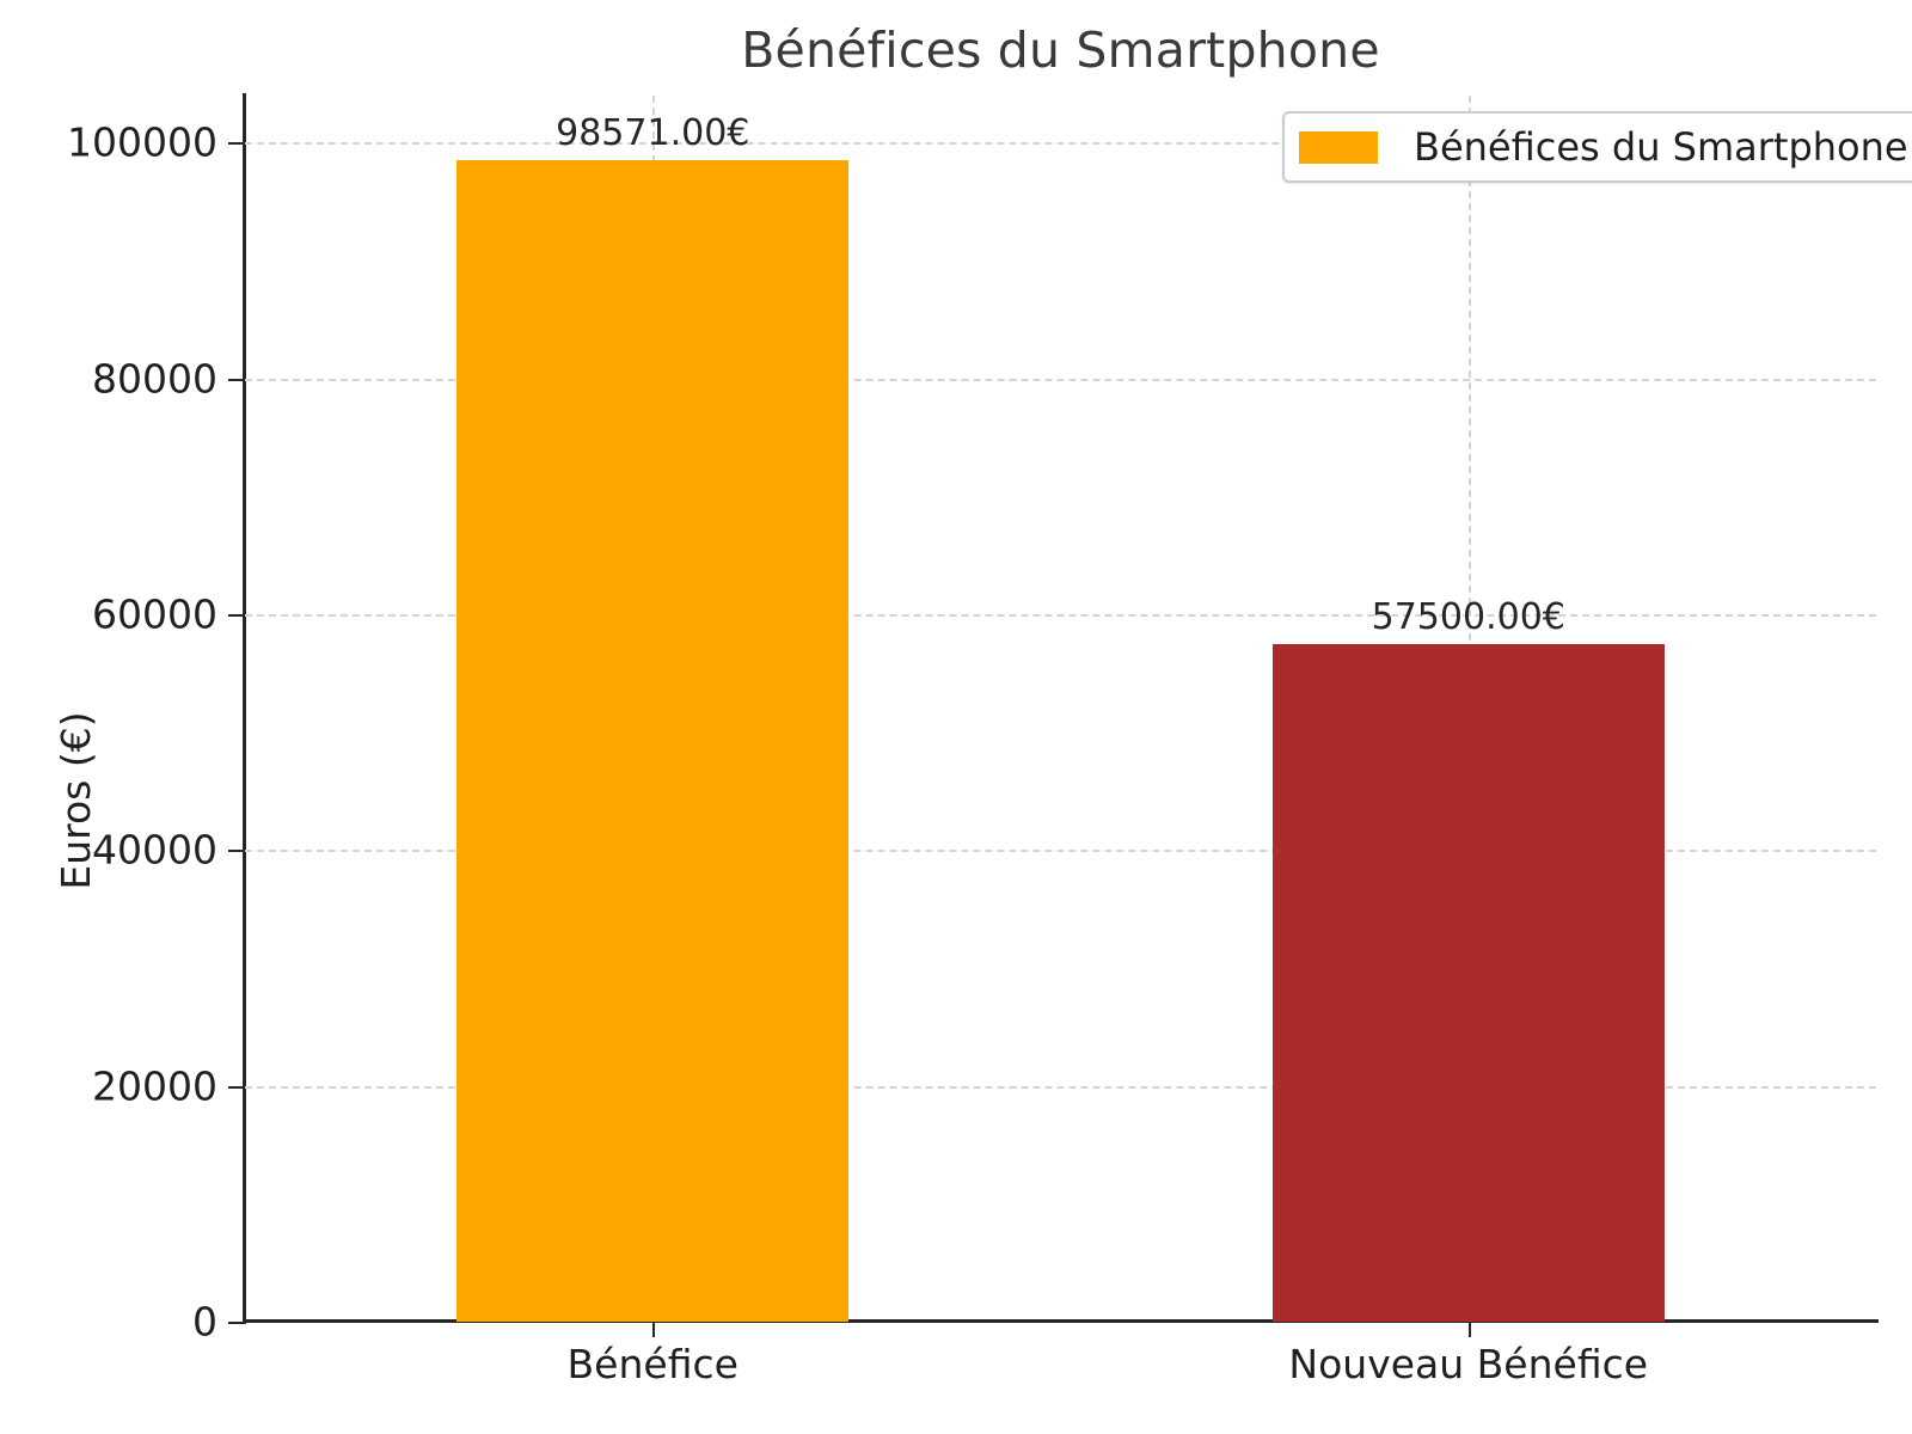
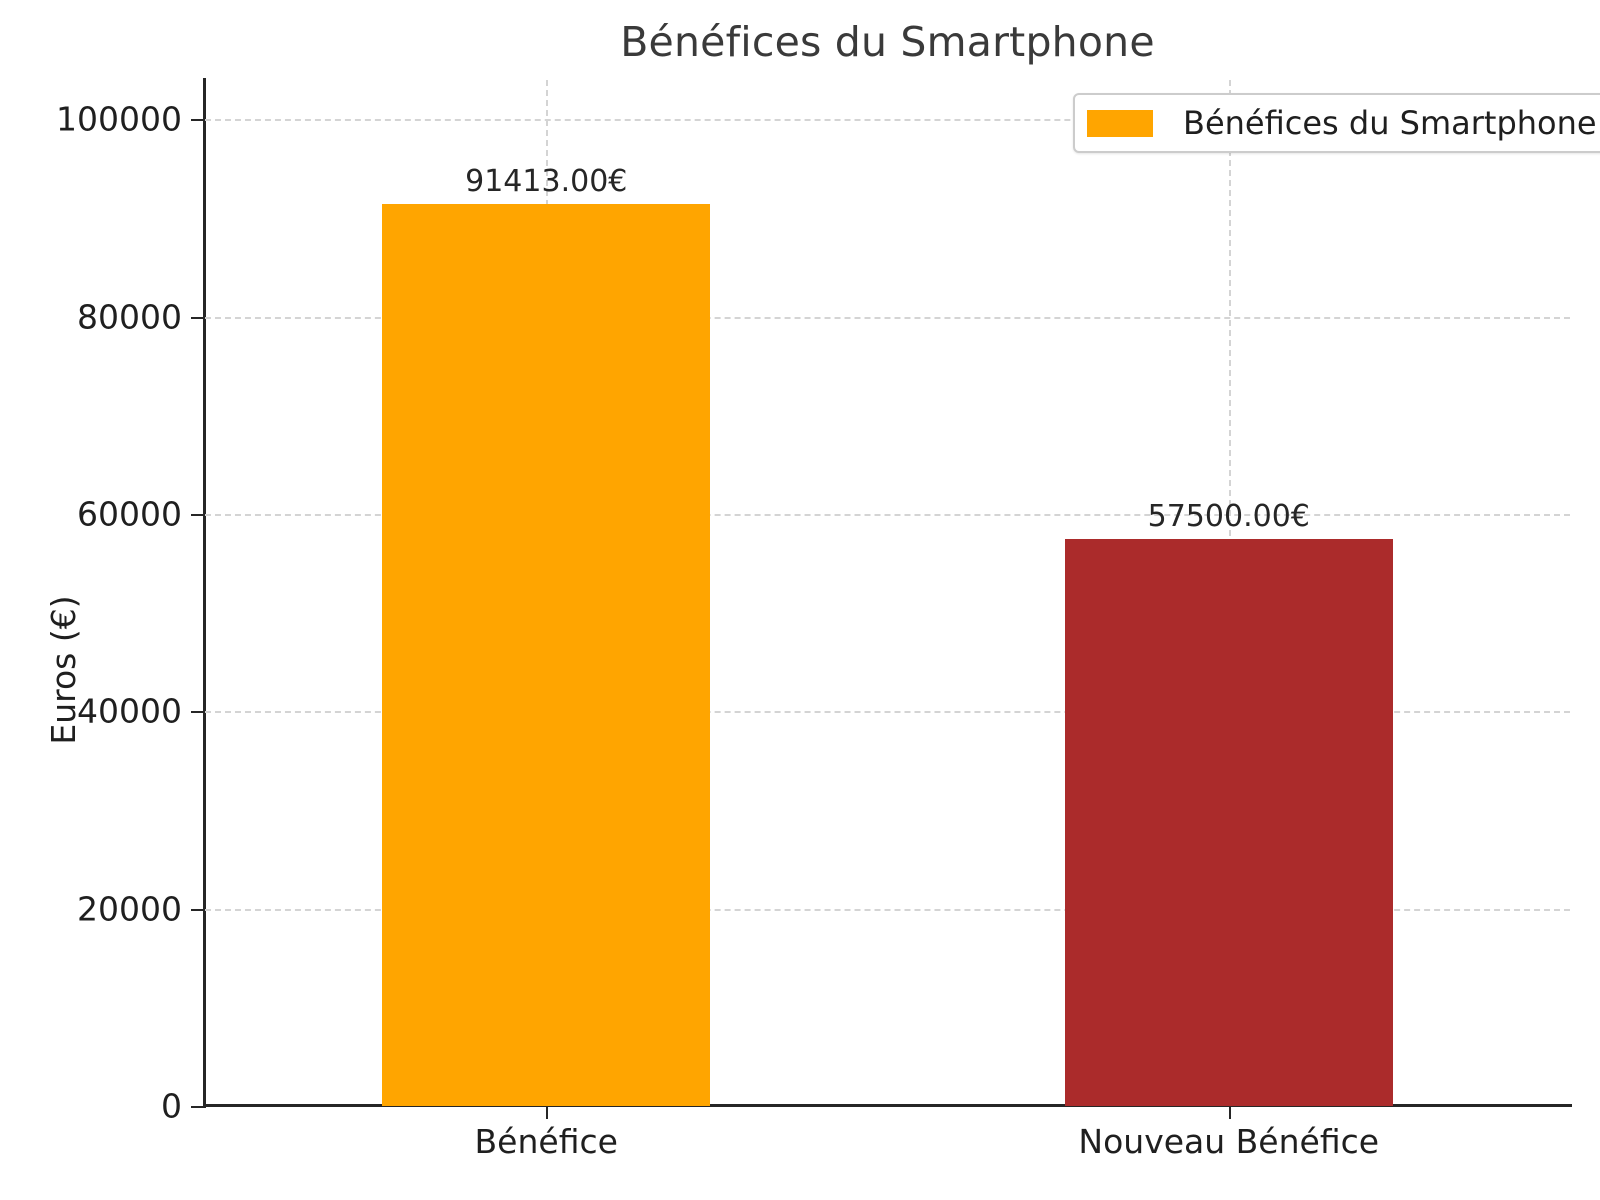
Bénéfice: 98571.00 -> 91413.00
